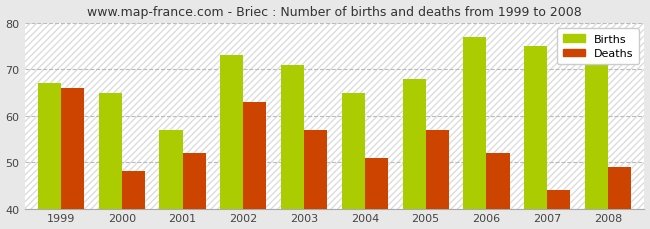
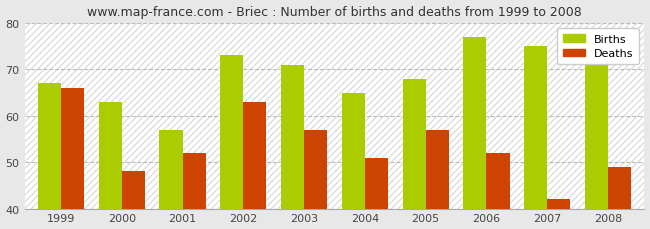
Births/2000: 65 -> 63
Deaths/2007: 44 -> 42
